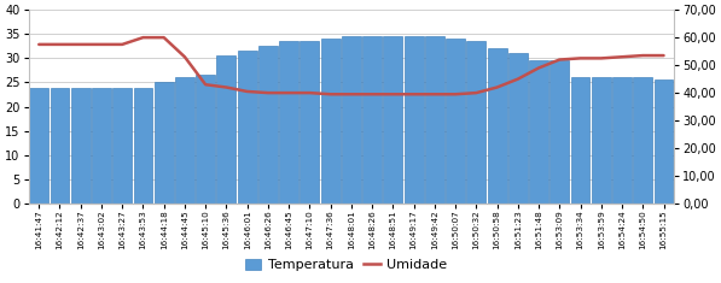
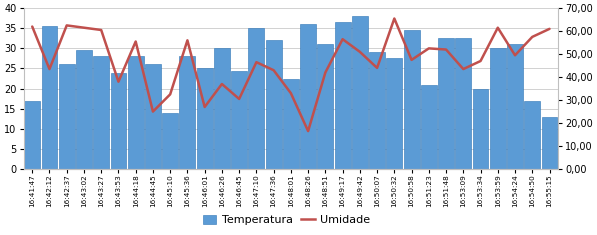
Temperatura/16:41:47: 24.0 -> 17.0
Umidade/16:41:47: 57,5 -> 62,0
Temperatura/16:42:12: 24.0 -> 35.5
Umidade/16:42:12: 57,5 -> 43,5
Temperatura/16:42:37: 24.0 -> 26.0
Umidade/16:42:37: 57,5 -> 62,5
Temperatura/16:43:02: 24.0 -> 29.5
Umidade/16:43:02: 57,5 -> 61,5
Temperatura/16:43:27: 24.0 -> 28.0
Umidade/16:43:27: 57,5 -> 60,5
Umidade/16:43:53: 60,0 -> 38,0
Temperatura/16:44:18: 25.0 -> 28.0
Umidade/16:44:18: 60,0 -> 55,5
Umidade/16:44:45: 53,0 -> 25,0
Temperatura/16:45:10: 26.5 -> 14.0
Umidade/16:45:10: 43,0 -> 32,5
Temperatura/16:45:36: 30.5 -> 28.0
Umidade/16:45:36: 42,0 -> 56,0
Temperatura/16:46:01: 31.5 -> 25.0
Umidade/16:46:01: 40,5 -> 27,0
Temperatura/16:46:26: 32.5 -> 30.0
Umidade/16:46:26: 40,0 -> 37,0
Temperatura/16:46:45: 33.5 -> 24.5
Umidade/16:46:45: 40,0 -> 30,5
Temperatura/16:47:10: 33.5 -> 35.0
Umidade/16:47:10: 40,0 -> 46,5
Temperatura/16:47:36: 34.0 -> 32.0
Umidade/16:47:36: 39,5 -> 43,0
Temperatura/16:48:01: 34.5 -> 22.5
Umidade/16:48:01: 39,5 -> 33,0
Temperatura/16:48:26: 34.5 -> 36.0
Umidade/16:48:26: 39,5 -> 16,5
Temperatura/16:48:51: 34.5 -> 31.0
Umidade/16:48:51: 39,5 -> 42,0
Temperatura/16:49:17: 34.5 -> 36.5
Umidade/16:49:17: 39,5 -> 56,5
Temperatura/16:49:42: 34.5 -> 38.0
Umidade/16:49:42: 39,5 -> 51,0
Temperatura/16:50:07: 34.0 -> 29.0
Umidade/16:50:07: 39,5 -> 44,0
Temperatura/16:50:32: 33.5 -> 27.5
Umidade/16:50:32: 40,0 -> 65,5
Temperatura/16:50:58: 32.0 -> 34.5
Umidade/16:50:58: 42,0 -> 47,5
Temperatura/16:51:23: 31.0 -> 21.0
Umidade/16:51:23: 45,0 -> 52,5
Temperatura/16:51:48: 29.5 -> 32.5
Umidade/16:51:48: 49,0 -> 52,0
Temperatura/16:53:09: 29.5 -> 32.5
Umidade/16:53:09: 52,0 -> 43,5
Temperatura/16:53:34: 26.0 -> 20.0
Umidade/16:53:34: 52,5 -> 47,0
Temperatura/16:53:59: 26.0 -> 30.0
Umidade/16:53:59: 52,5 -> 61,5
Temperatura/16:54:24: 26.0 -> 31.0
Umidade/16:54:24: 53,0 -> 49,5
Temperatura/16:54:50: 26.0 -> 17.0
Umidade/16:54:50: 53,5 -> 57,5
Temperatura/16:55:15: 25.5 -> 13.0
Umidade/16:55:15: 53,5 -> 61,0
